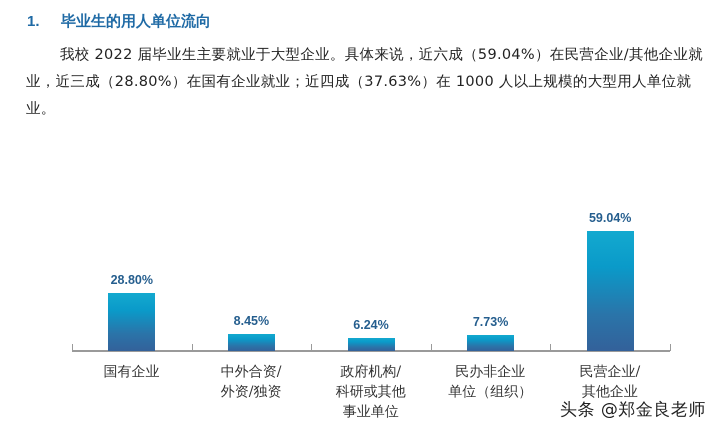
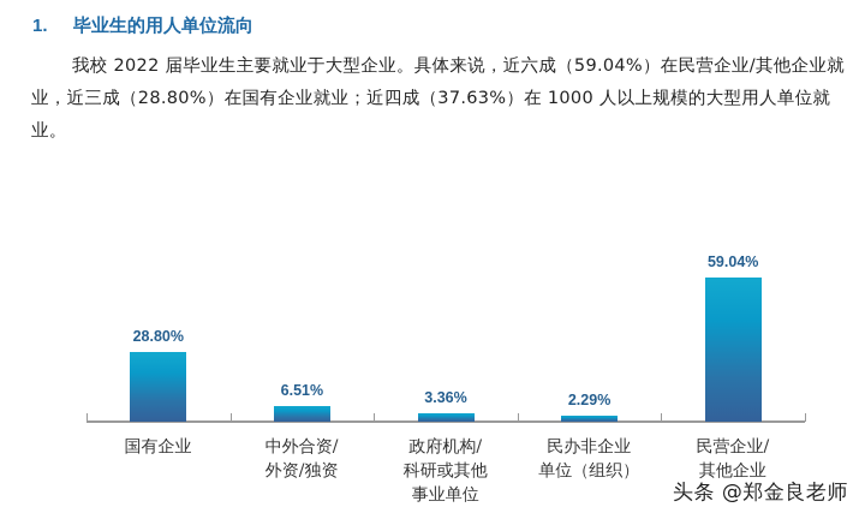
中外合资/外资/独资: 8.45% -> 6.51%
政府机构/科研或其他事业单位: 6.24% -> 3.36%
民办非企业单位（组织）: 7.73% -> 2.29%
